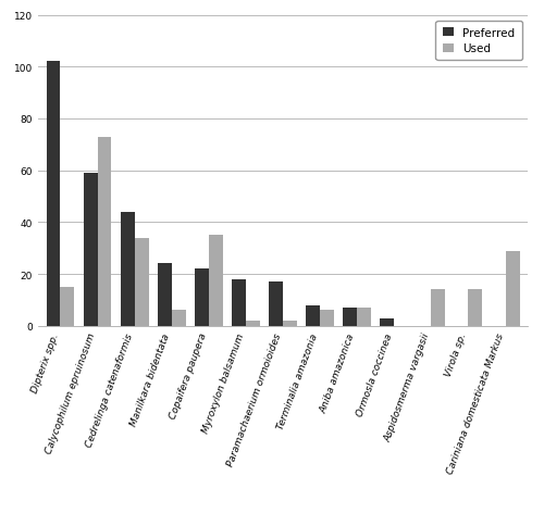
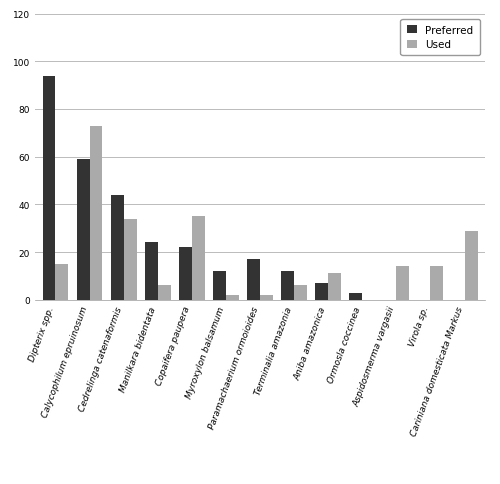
Preferred/Dipterix spp.: 102 -> 94
Preferred/Myroxylon balsamum: 18 -> 12
Preferred/Terminalia amazonia: 8 -> 12
Used/Aniba amazonica: 7 -> 11
